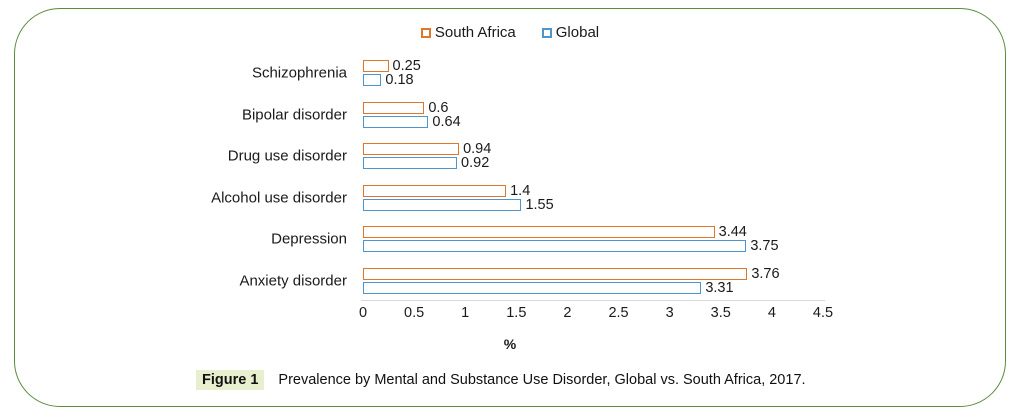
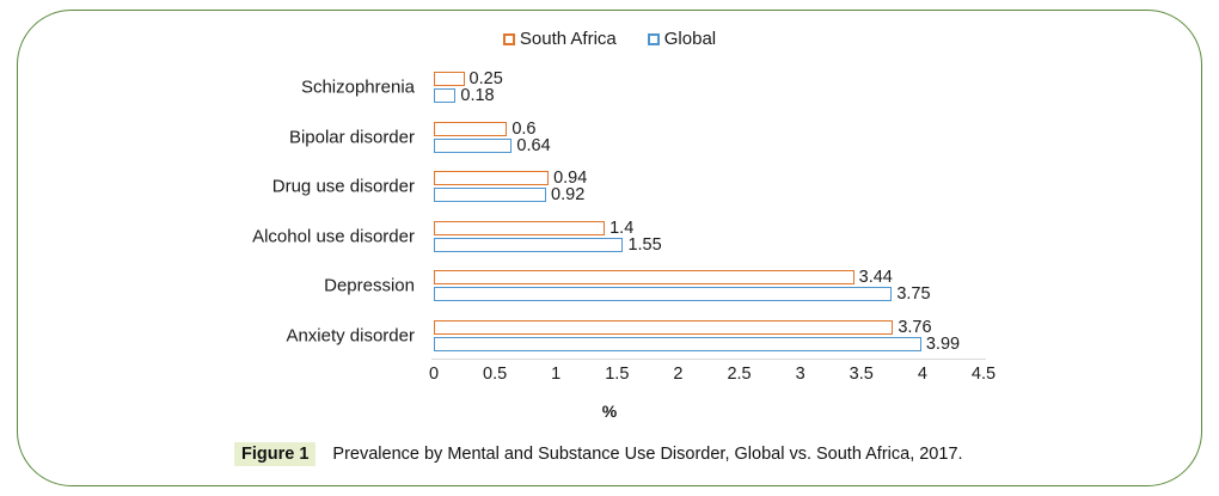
Global/Anxiety disorder: 3.31 -> 3.99
